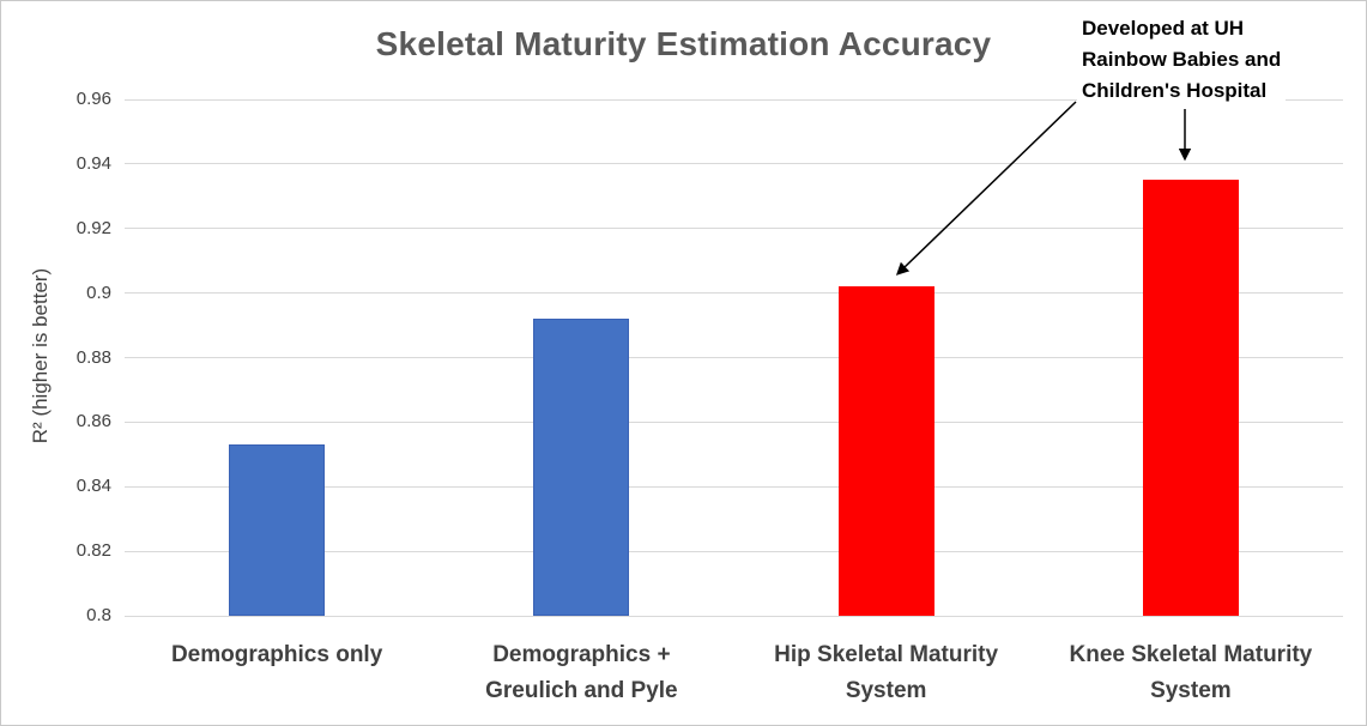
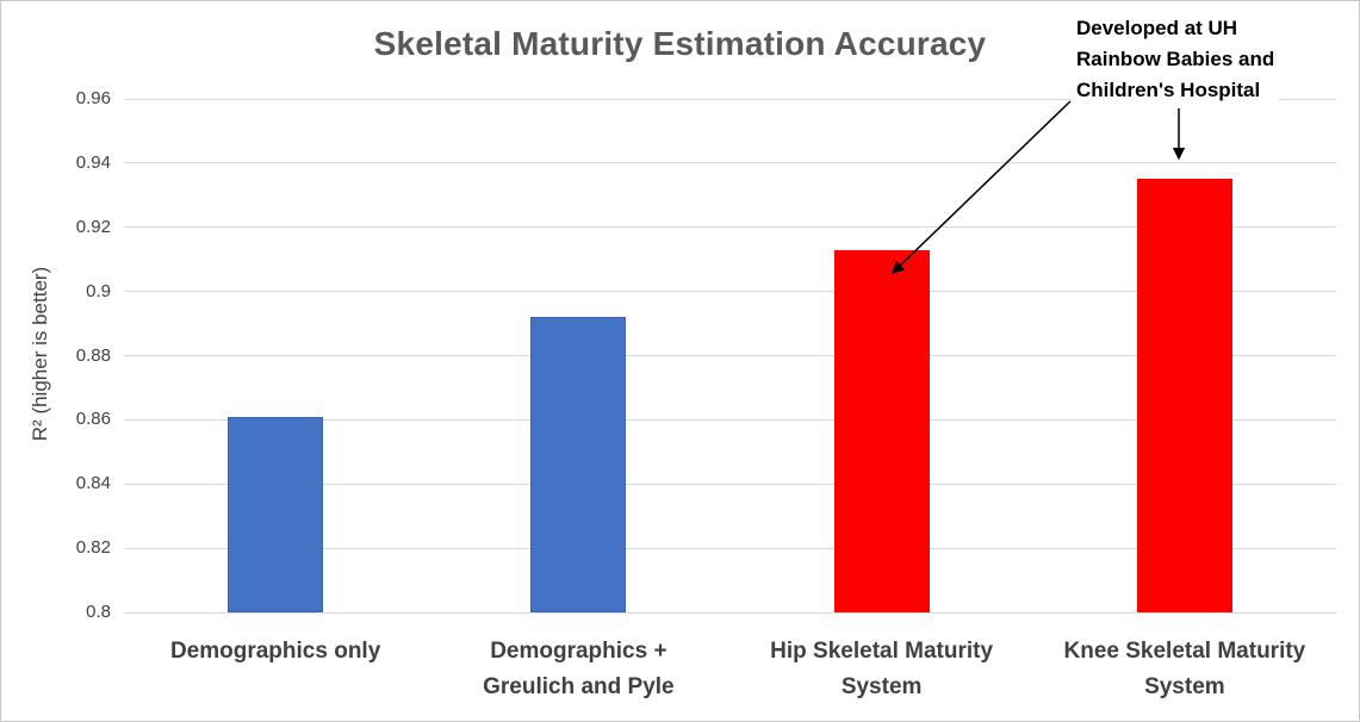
Demographics only: 0.853 -> 0.861
Hip Skeletal Maturity System: 0.902 -> 0.913
